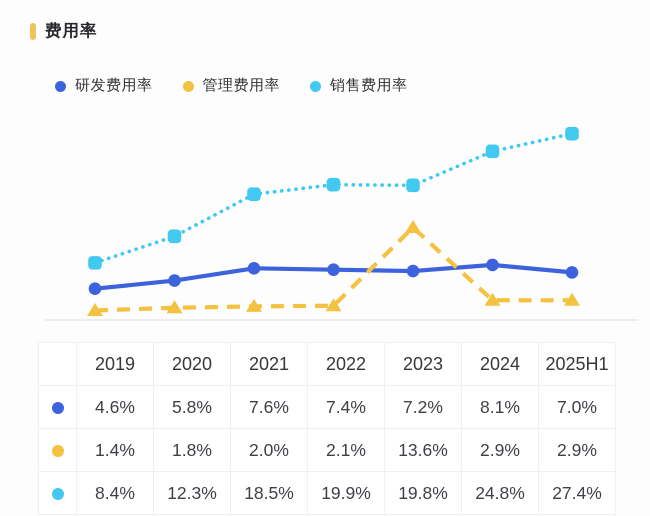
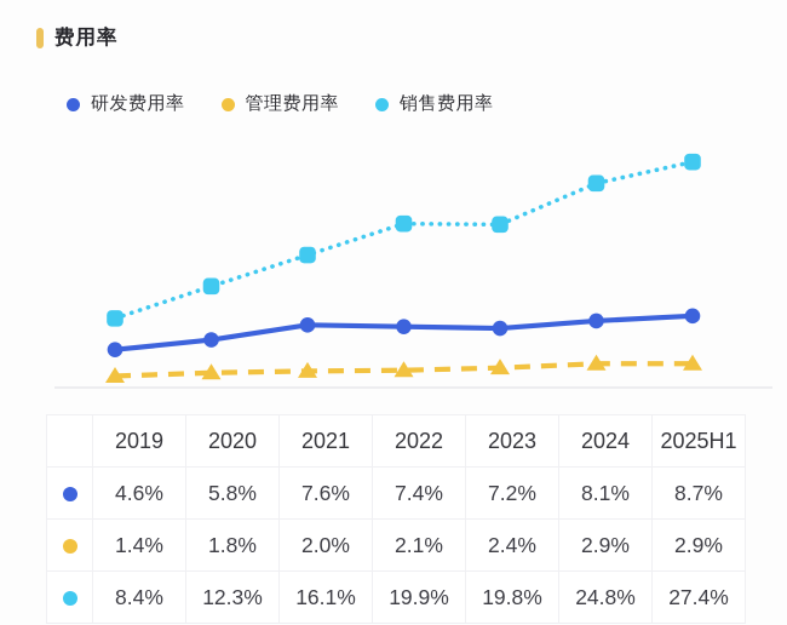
销售费用率/2021: 18.5% -> 16.1%
管理费用率/2023: 13.6% -> 2.4%
研发费用率/2025H1: 7.0% -> 8.7%
